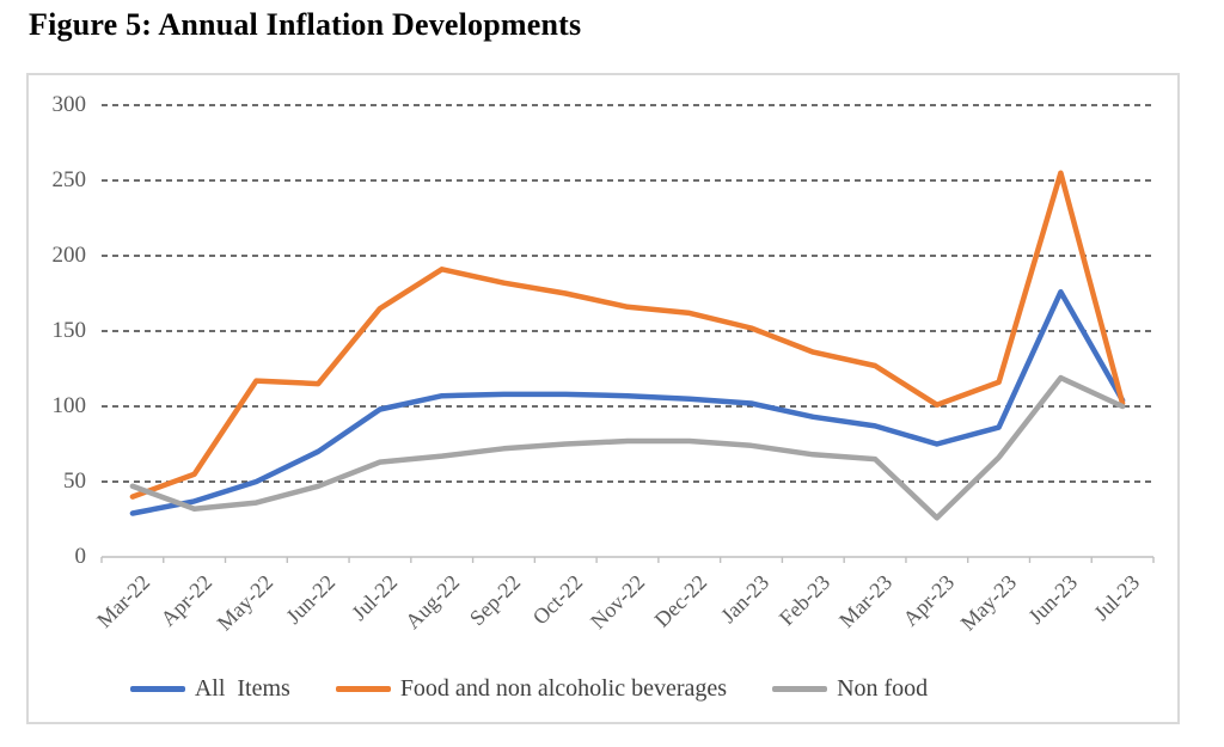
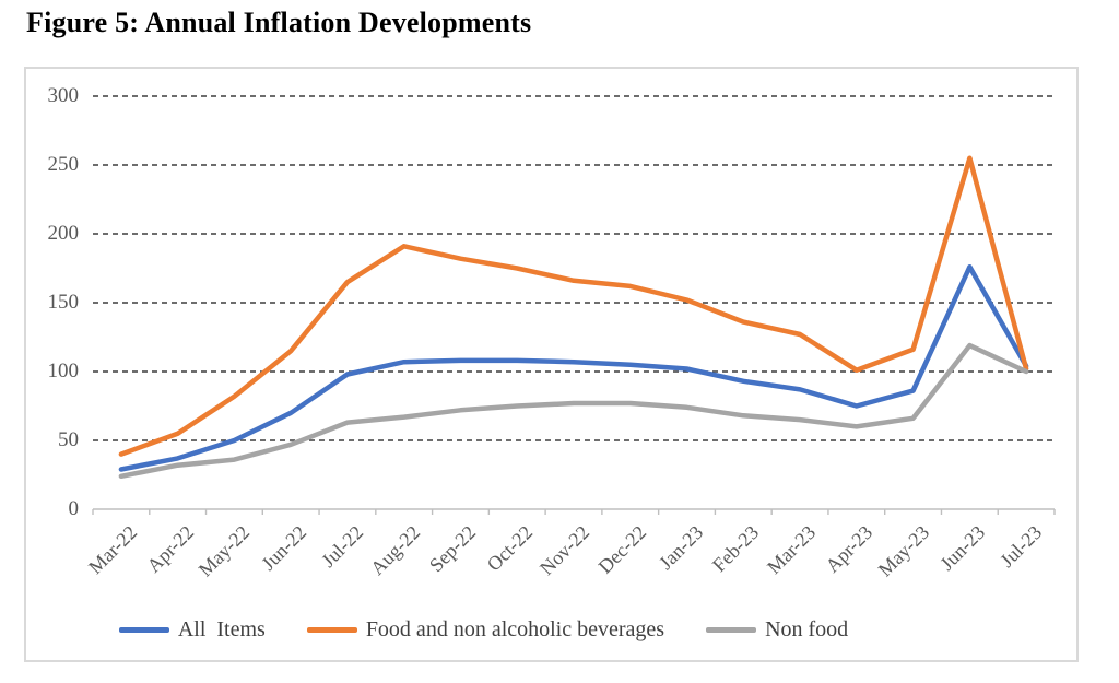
Non food/Mar-22: 47 -> 24
Food and non alcoholic beverages/May-22: 117 -> 82
Non food/Apr-23: 26 -> 60
